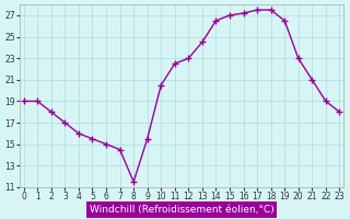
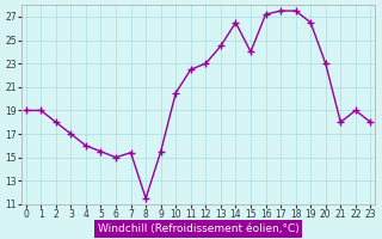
7: 14.5 -> 15.4
15: 27.0 -> 24.0
21: 21.0 -> 18.0
